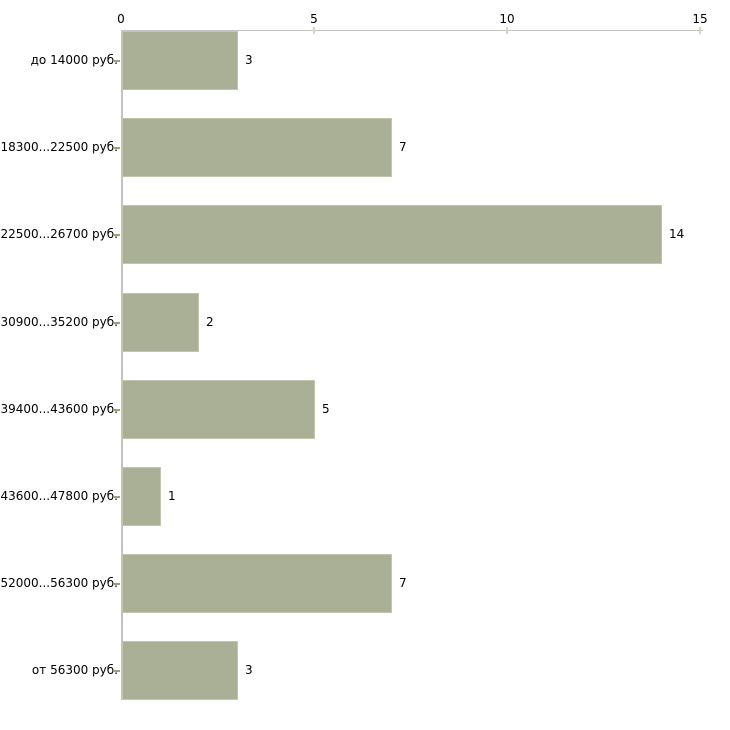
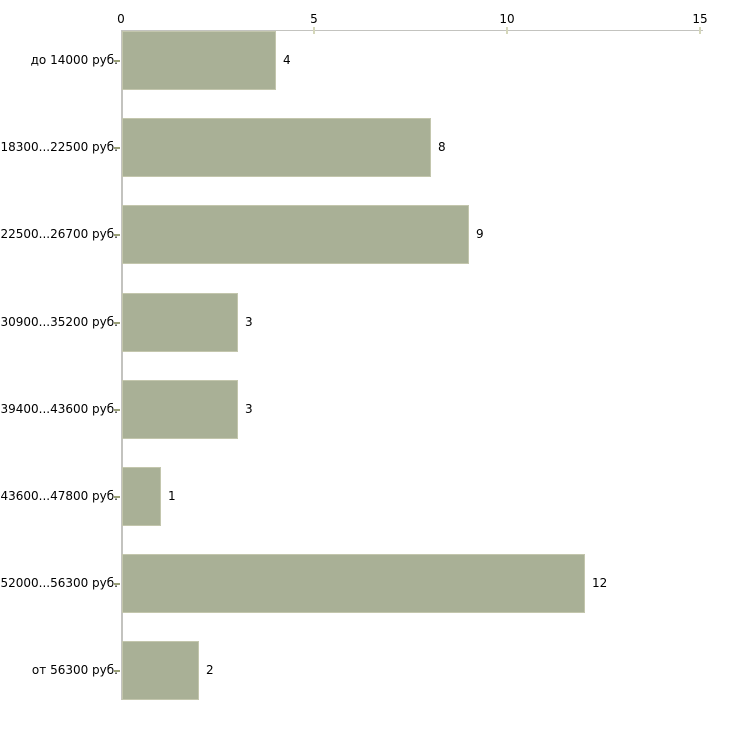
до 14000 руб.: 3 -> 4
18300...22500 руб.: 7 -> 8
22500...26700 руб.: 14 -> 9
30900...35200 руб.: 2 -> 3
39400...43600 руб.: 5 -> 3
52000...56300 руб.: 7 -> 12
от 56300 руб.: 3 -> 2
